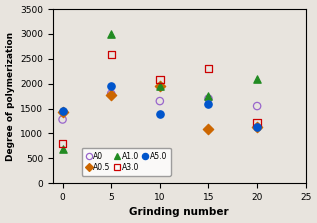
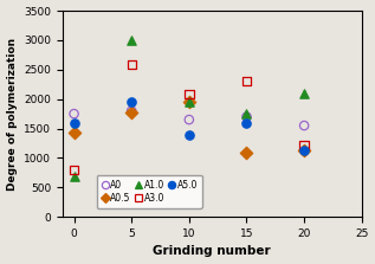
A0/0: 1280 -> 1750
A5.0/0: 1460 -> 1600
